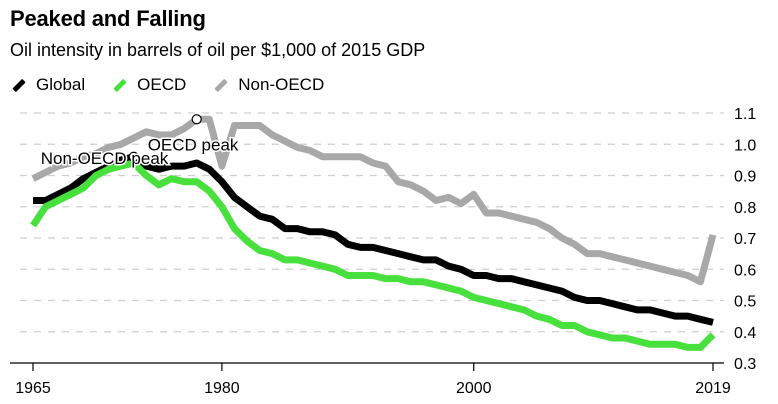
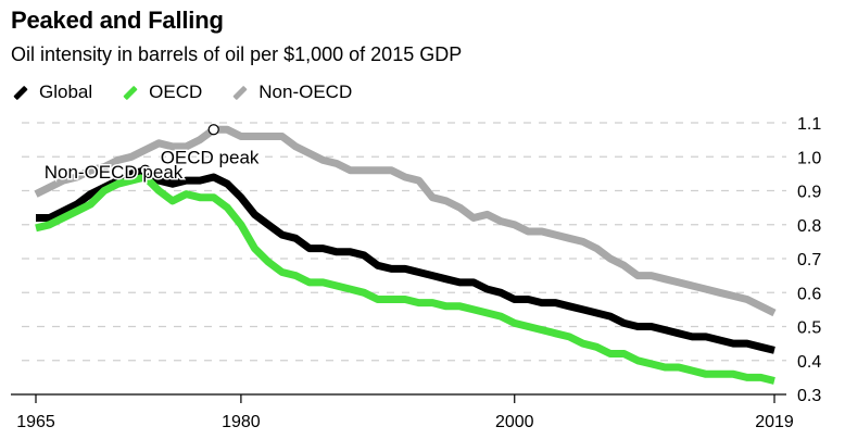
OECD/1965: 0.74 -> 0.79
Non-OECD/1980: 0.93 -> 1.06
Non-OECD/2000: 0.84 -> 0.80
Non-OECD/2019: 0.71 -> 0.54
OECD/2019: 0.39 -> 0.34
